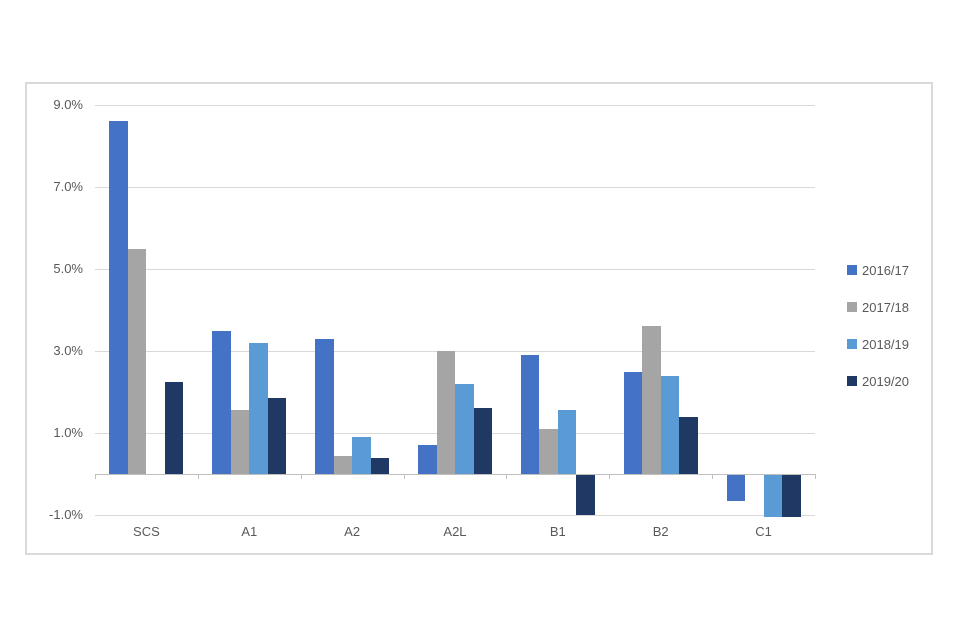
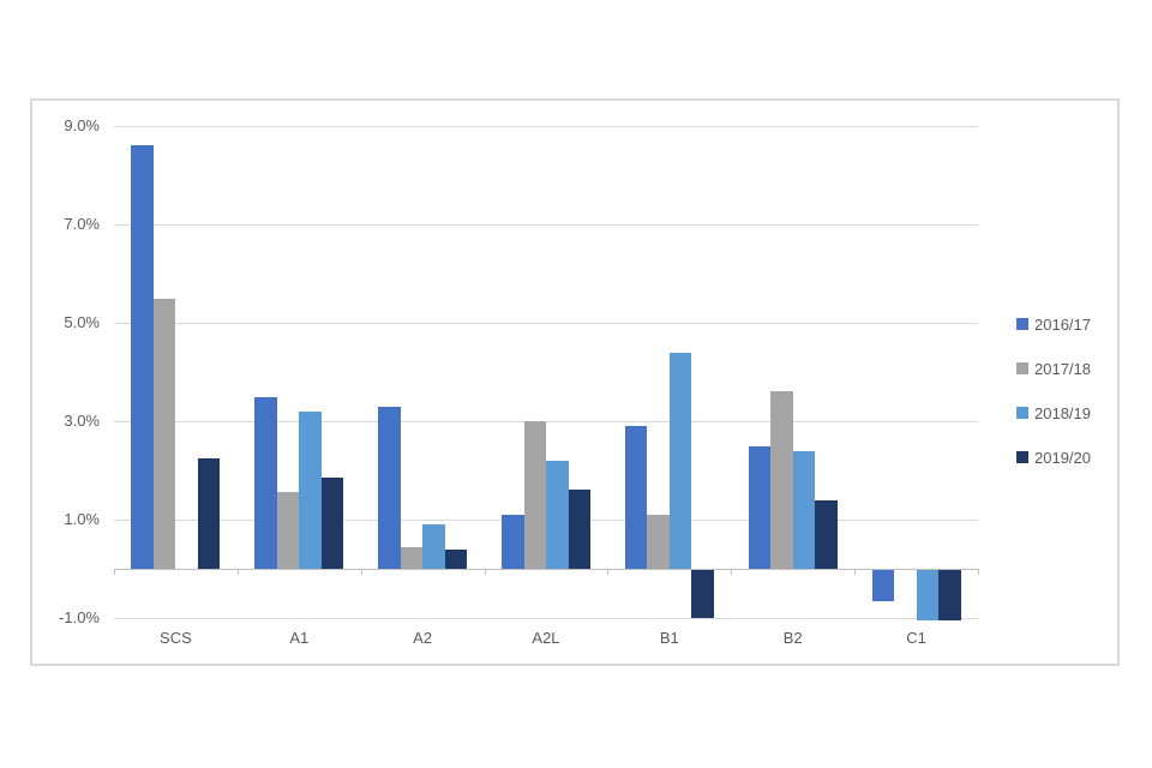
2016/17/A2L: 0.7% -> 1.1%
2018/19/B1: 1.6% -> 4.4%
